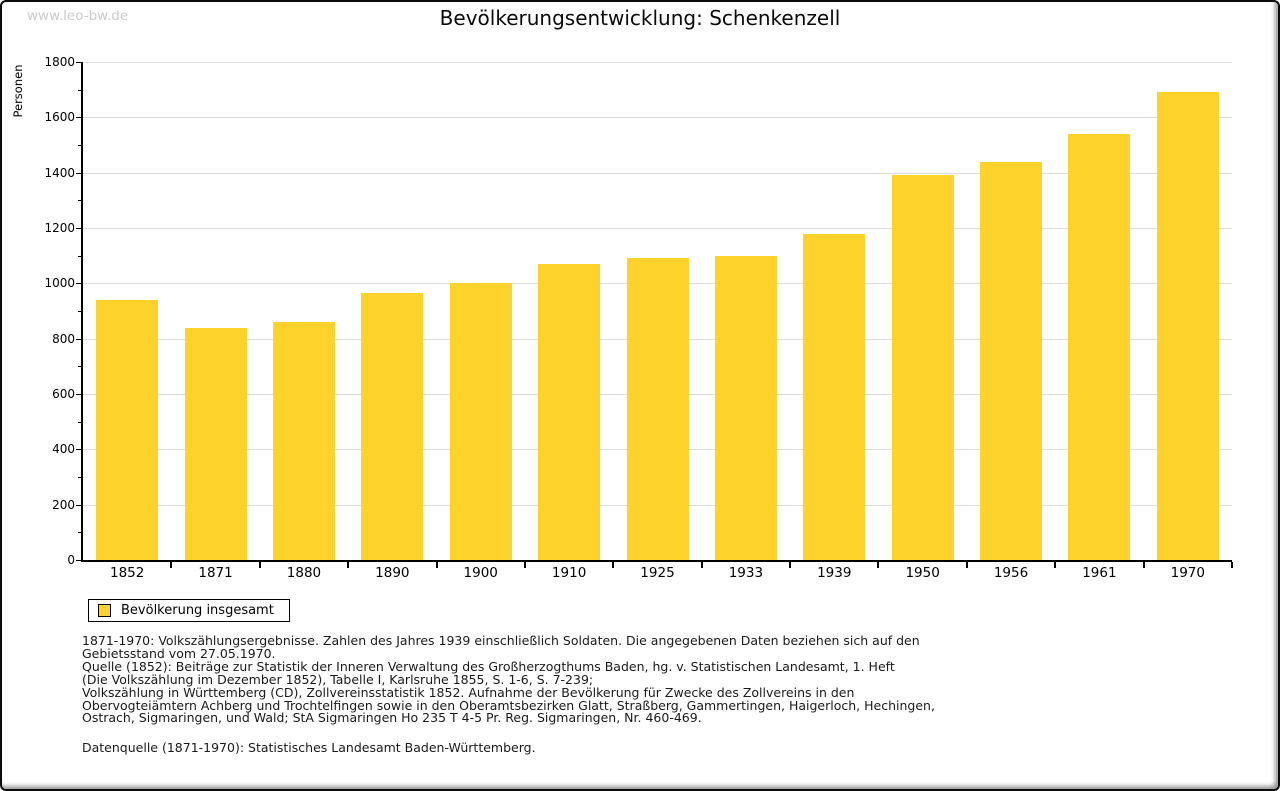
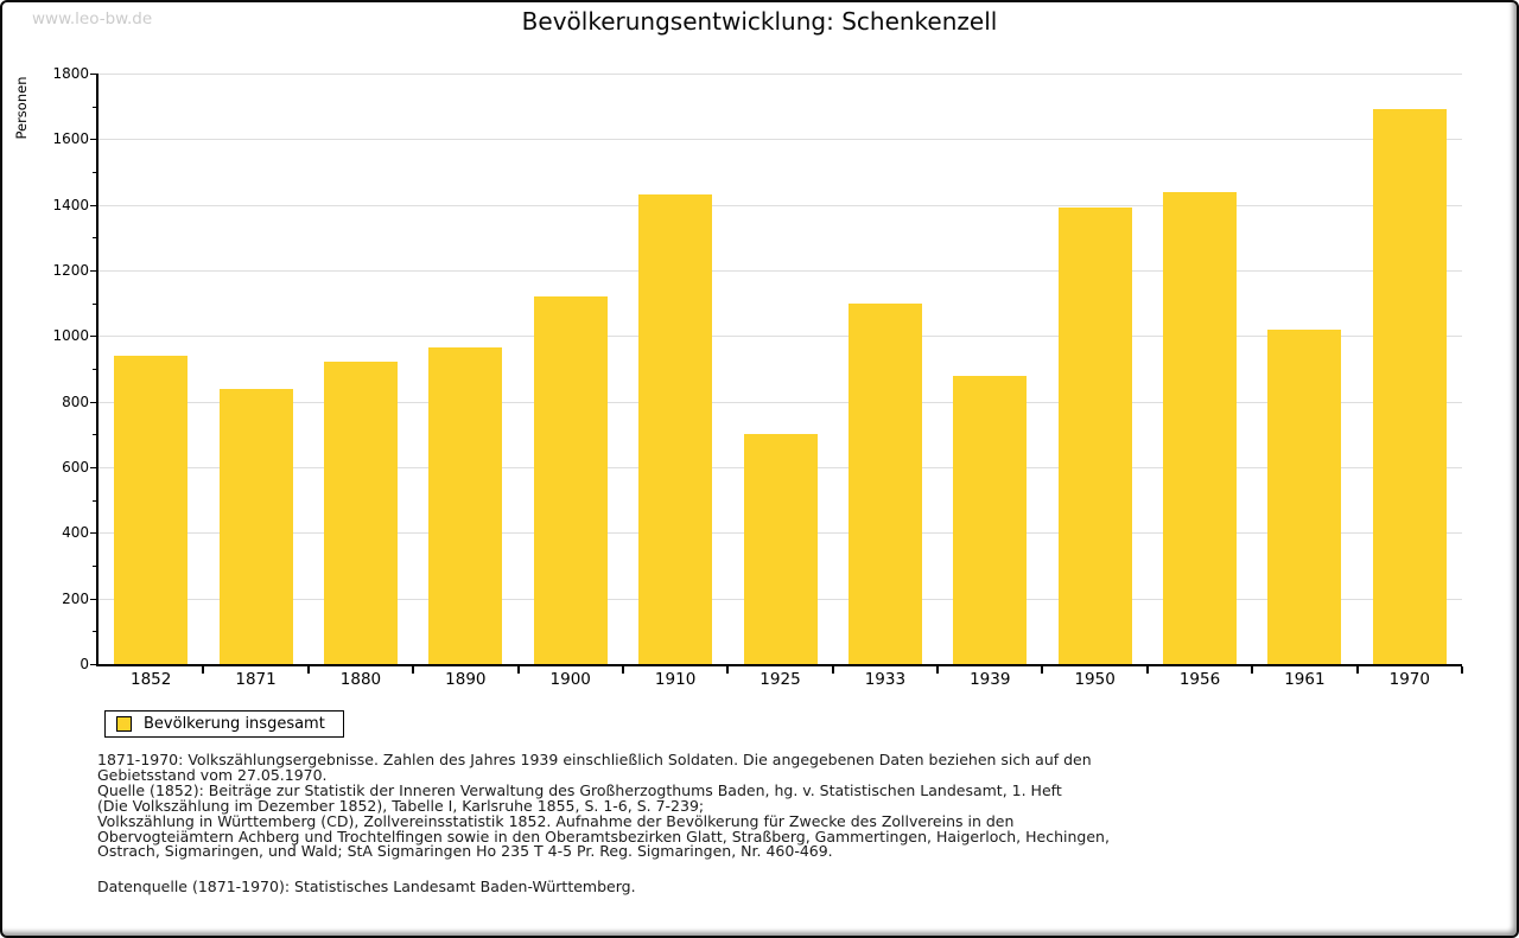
1880: 860 -> 920
1900: 1000 -> 1120
1910: 1070 -> 1430
1925: 1090 -> 700
1939: 1180 -> 880
1961: 1540 -> 1020
